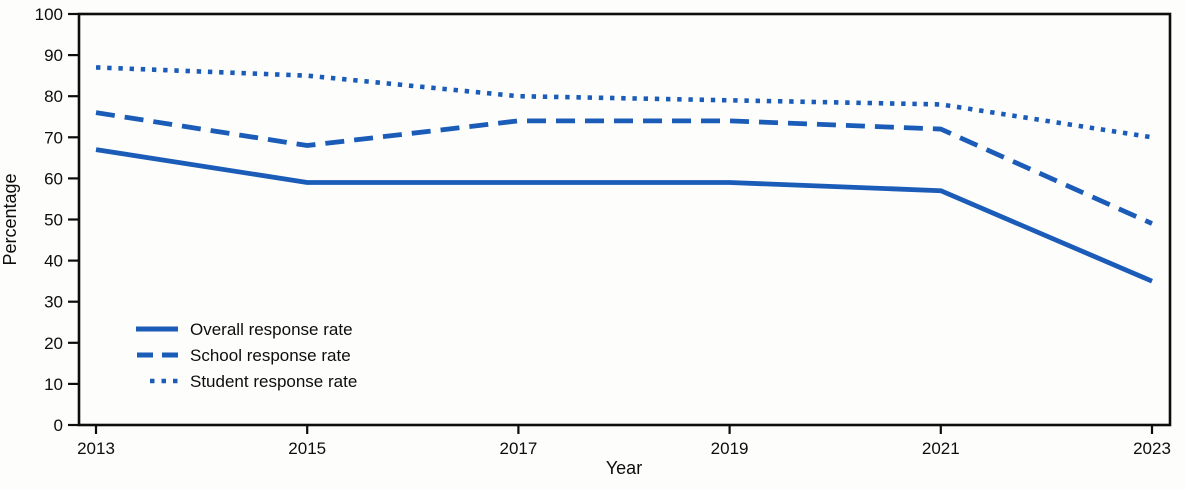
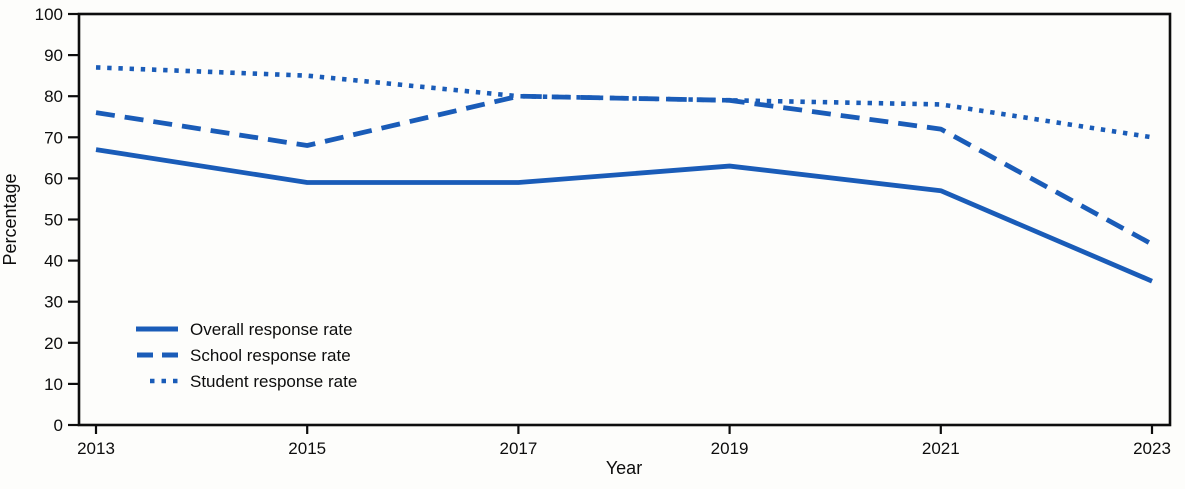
School response rate/2017: 74 -> 80
Overall response rate/2019: 59 -> 63
School response rate/2019: 74 -> 79
School response rate/2023: 49 -> 44
